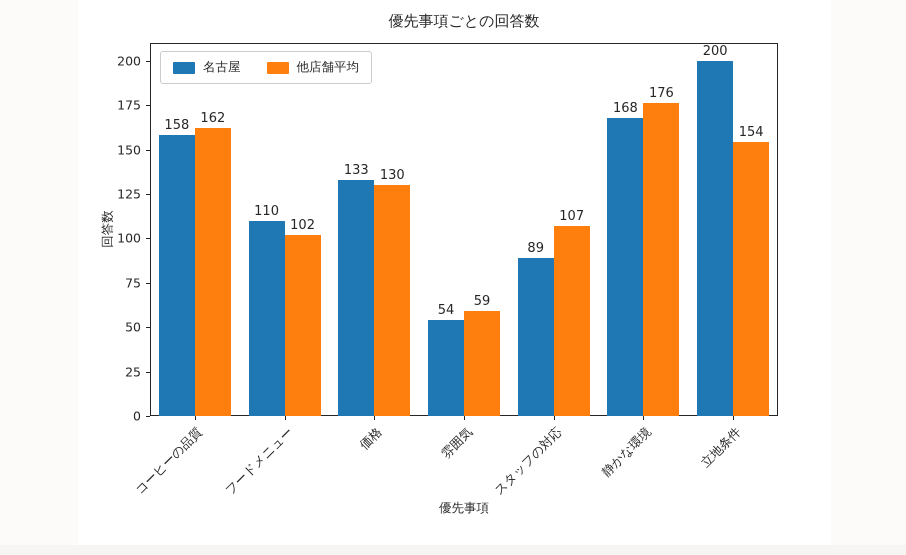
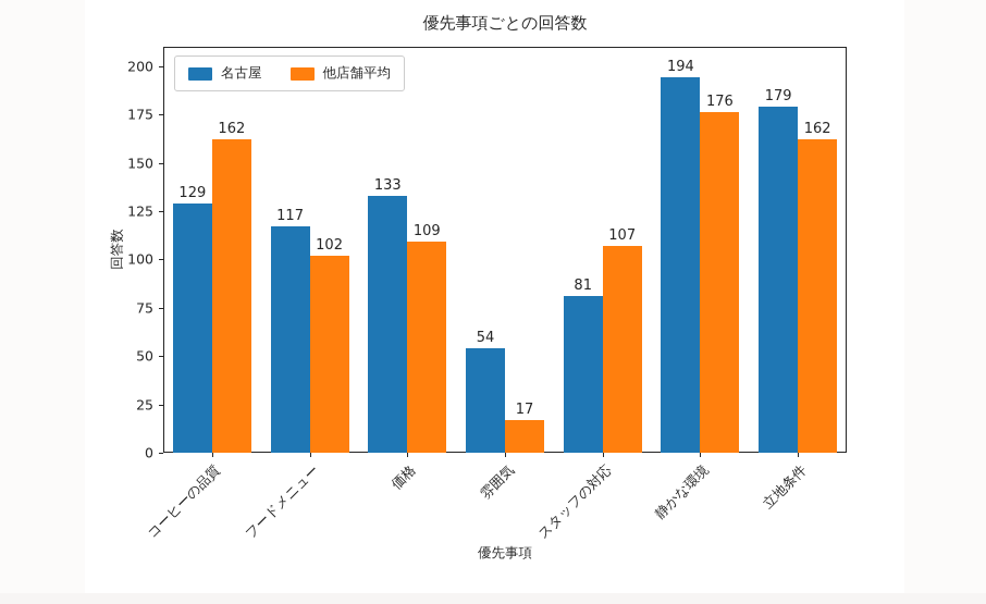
名古屋/コーヒーの品質: 158 -> 129
名古屋/フードメニュー: 110 -> 117
他店舗平均/価格: 130 -> 109
他店舗平均/雰囲気: 59 -> 17
名古屋/スタッフの対応: 89 -> 81
名古屋/静かな環境: 168 -> 194
名古屋/立地条件: 200 -> 179
他店舗平均/立地条件: 154 -> 162
